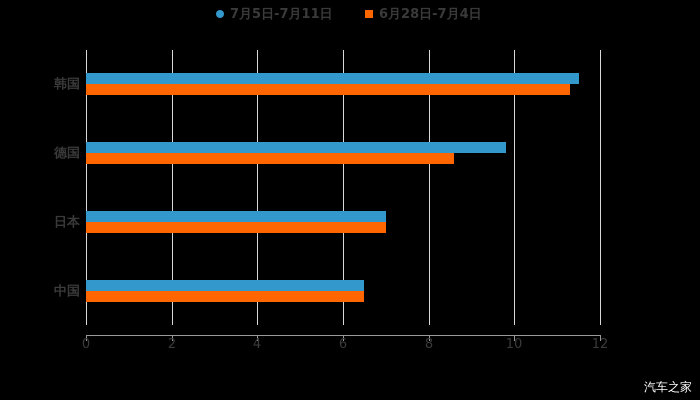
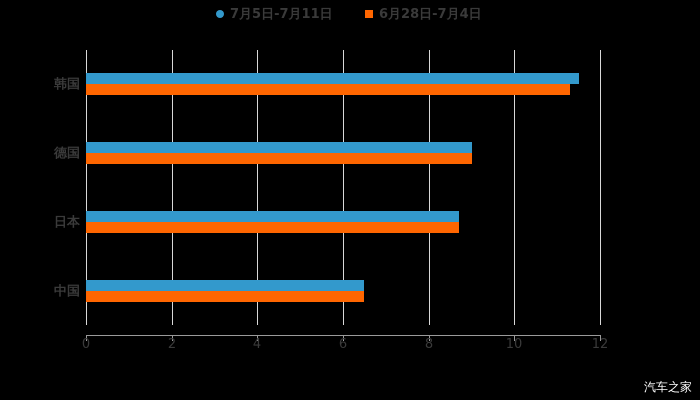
7月5日-7月11日/德国: 9.8 -> 9.0
6月28日-7月4日/德国: 8.6 -> 9.0
7月5日-7月11日/日本: 7.0 -> 8.7
6月28日-7月4日/日本: 7.0 -> 8.7
